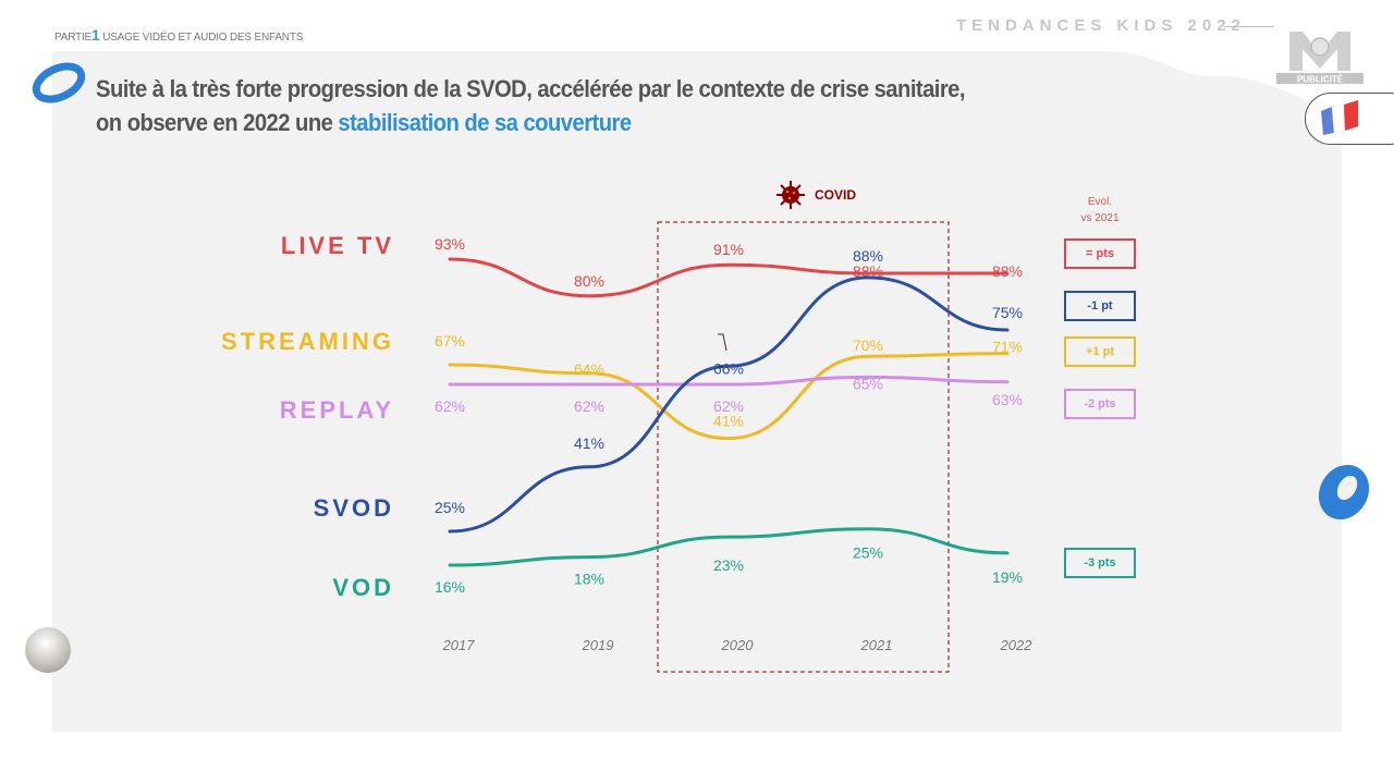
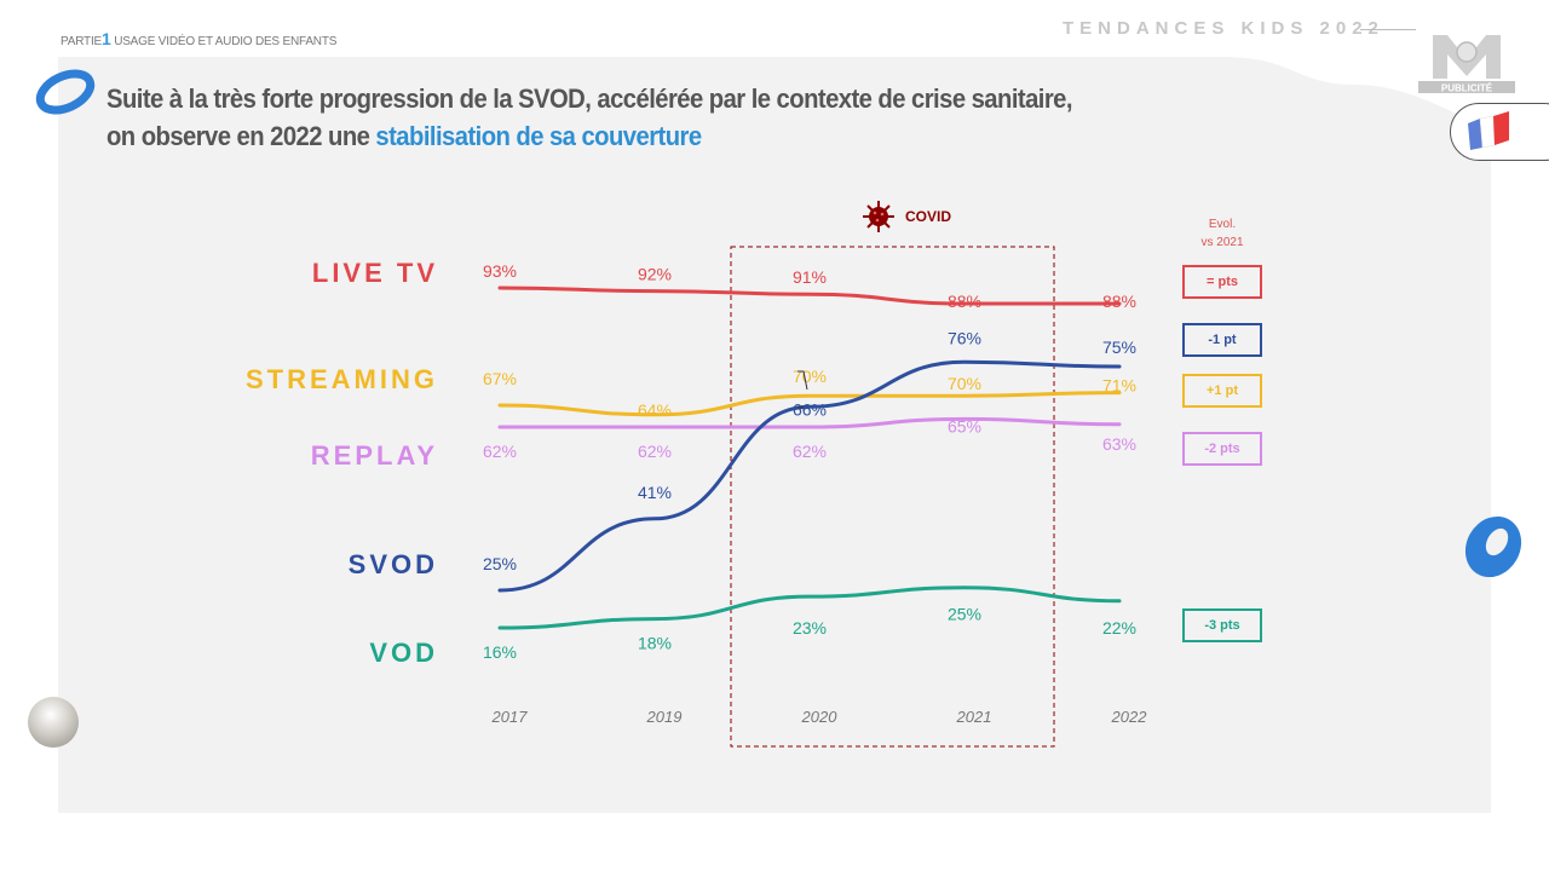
LIVE TV/2019: 80% -> 92%
STREAMING/2020: 41% -> 70%
SVOD/2021: 88% -> 76%
VOD/2022: 19% -> 22%
